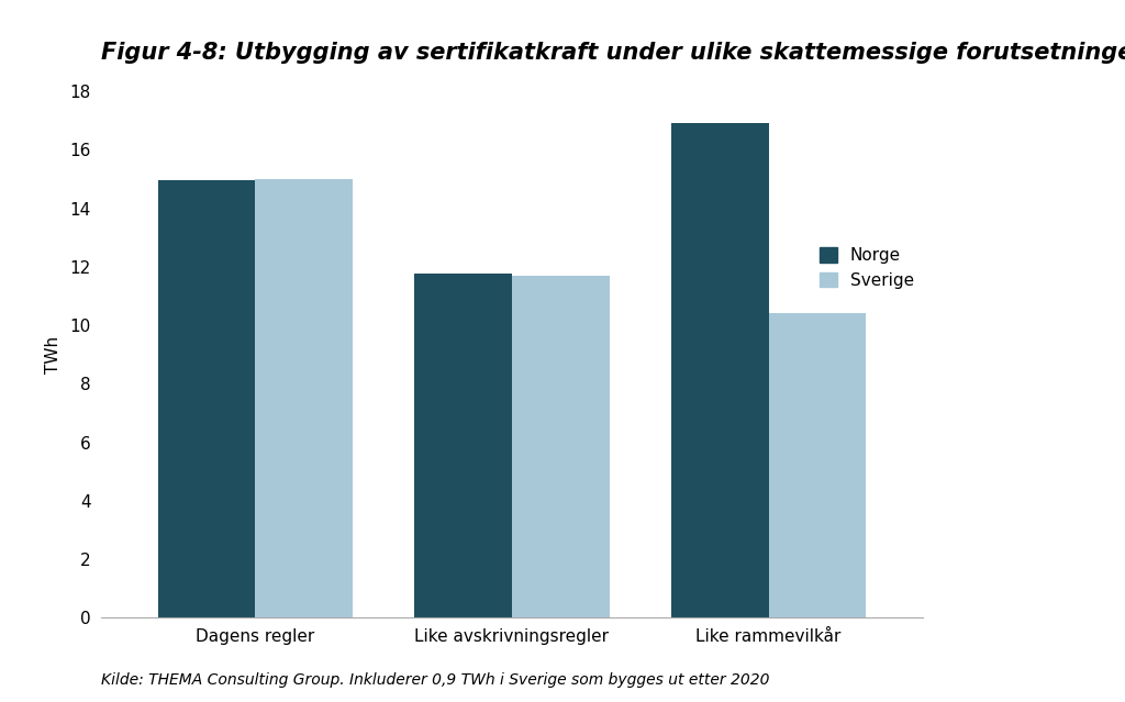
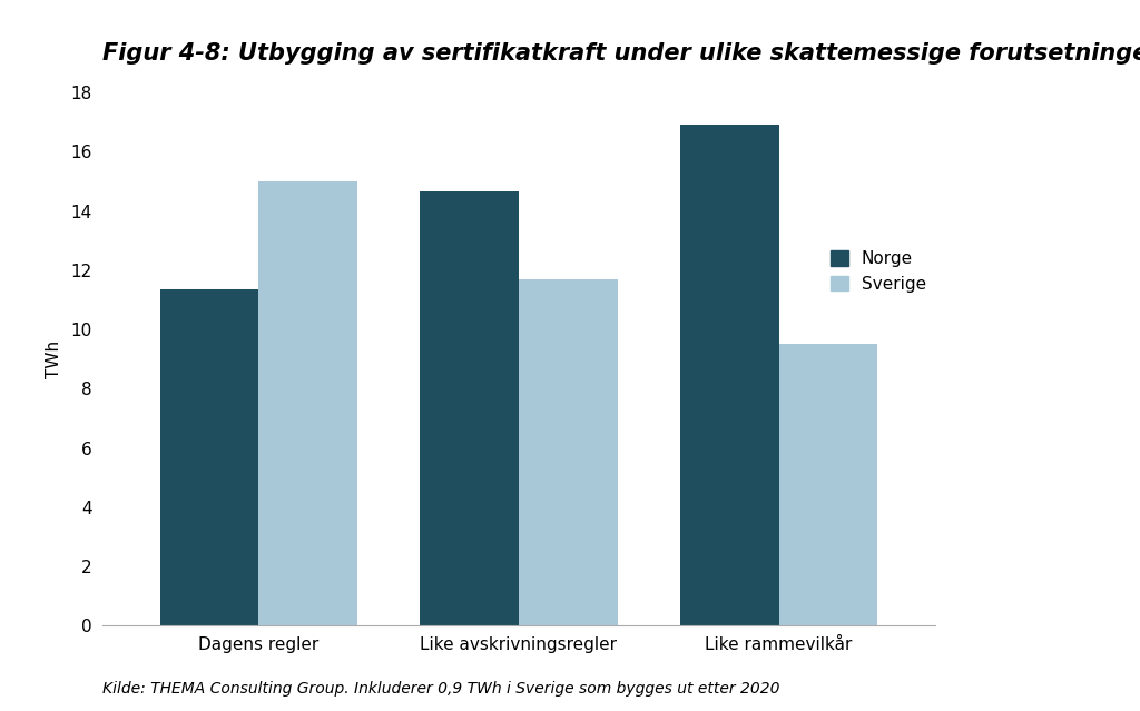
Norge/Dagens regler: 14.95 -> 11.35
Norge/Like avskrivningsregler: 11.75 -> 14.65
Sverige/Like rammevilkår: 10.4 -> 9.5
